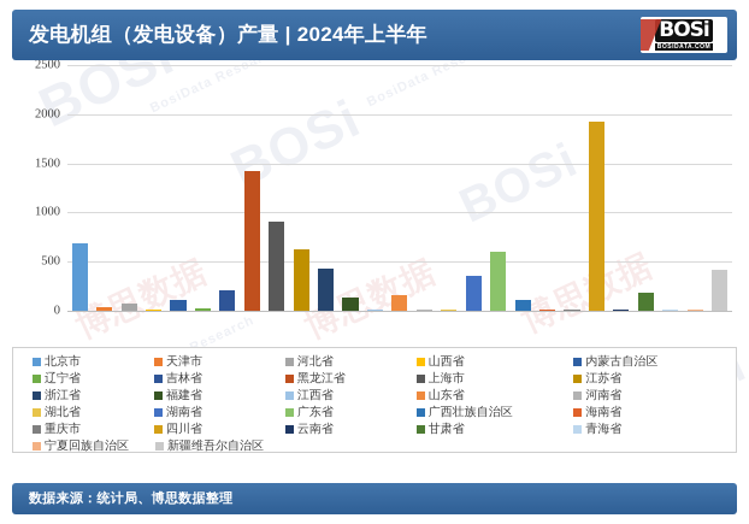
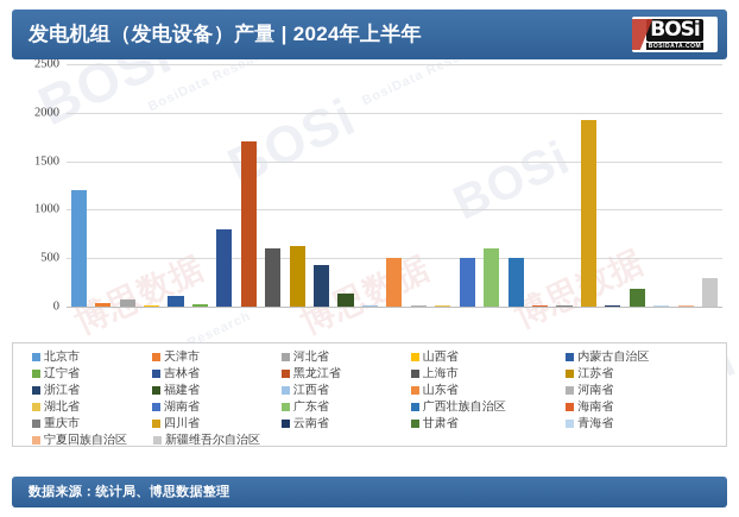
北京市: 700 -> 1200
吉林省: 200 -> 800
黑龙江省: 1400 -> 1700
上海市: 900 -> 600
山东省: 200 -> 500
湖南省: 400 -> 500
广西壮族自治区: 100 -> 500
新疆维吾尔自治区: 400 -> 300
